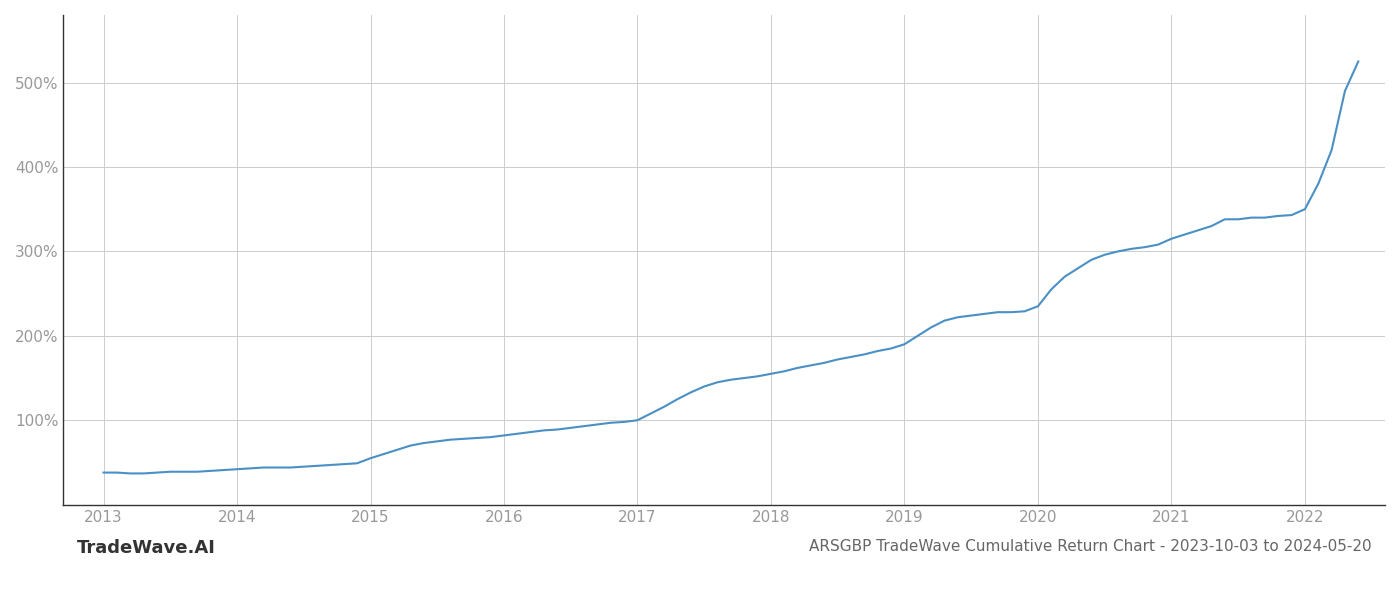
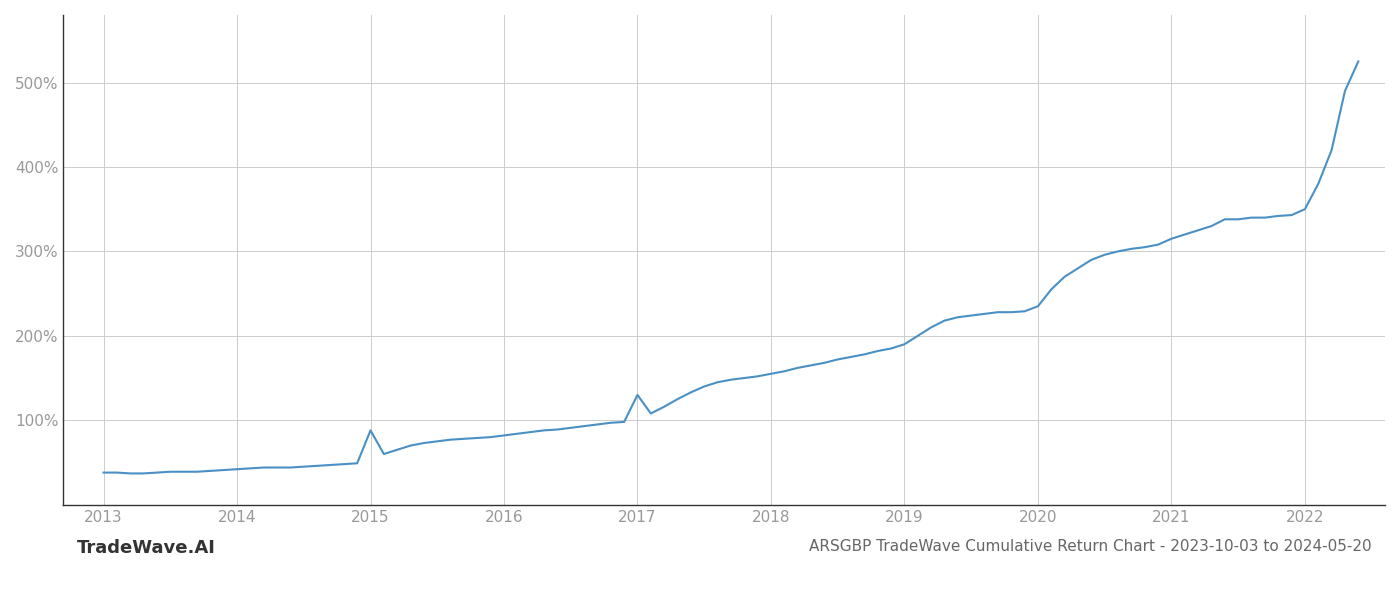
2015: 55% -> 88%
2017: 100% -> 130%
